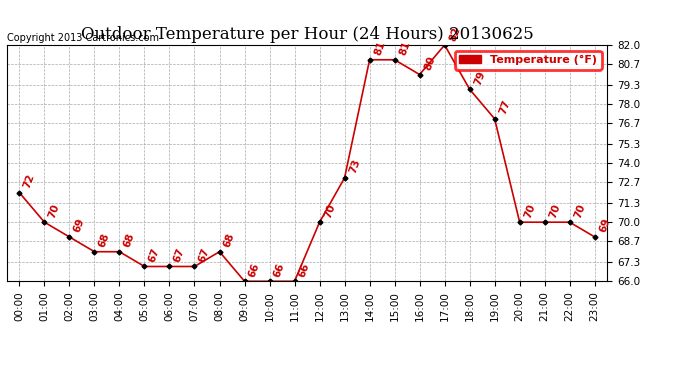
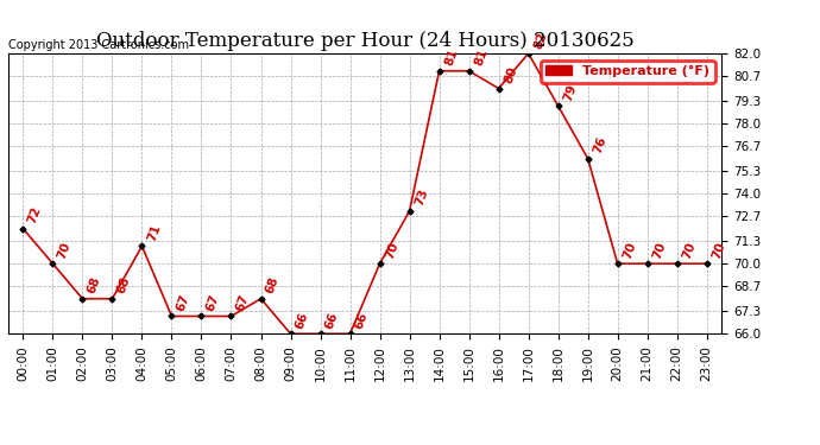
02:00: 69 -> 68
04:00: 68 -> 71
19:00: 77 -> 76
23:00: 69 -> 70
